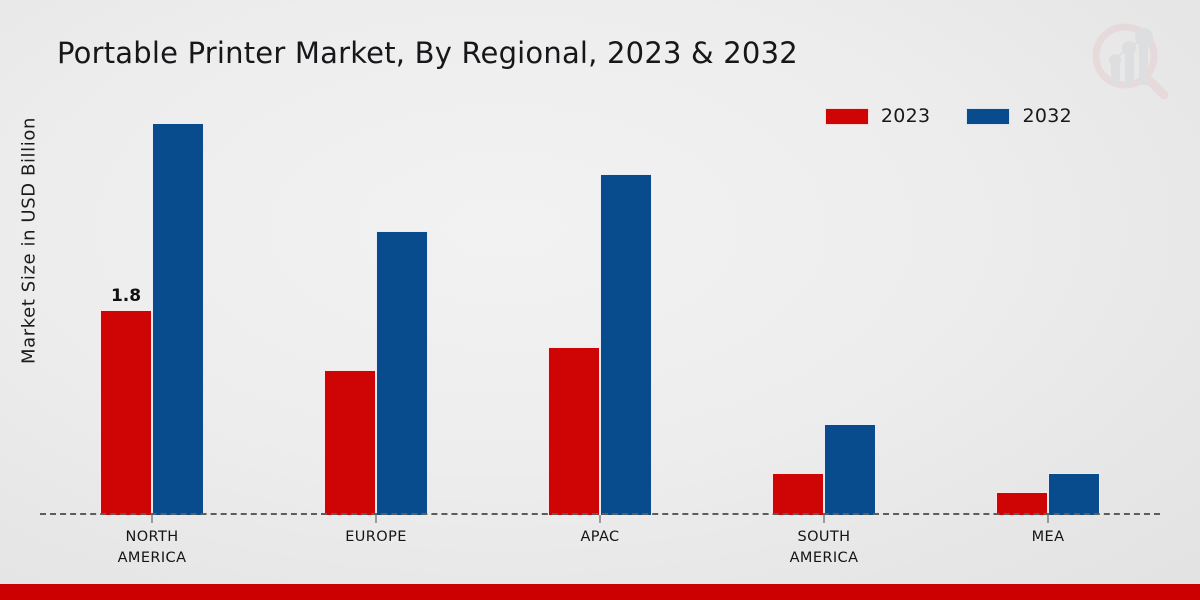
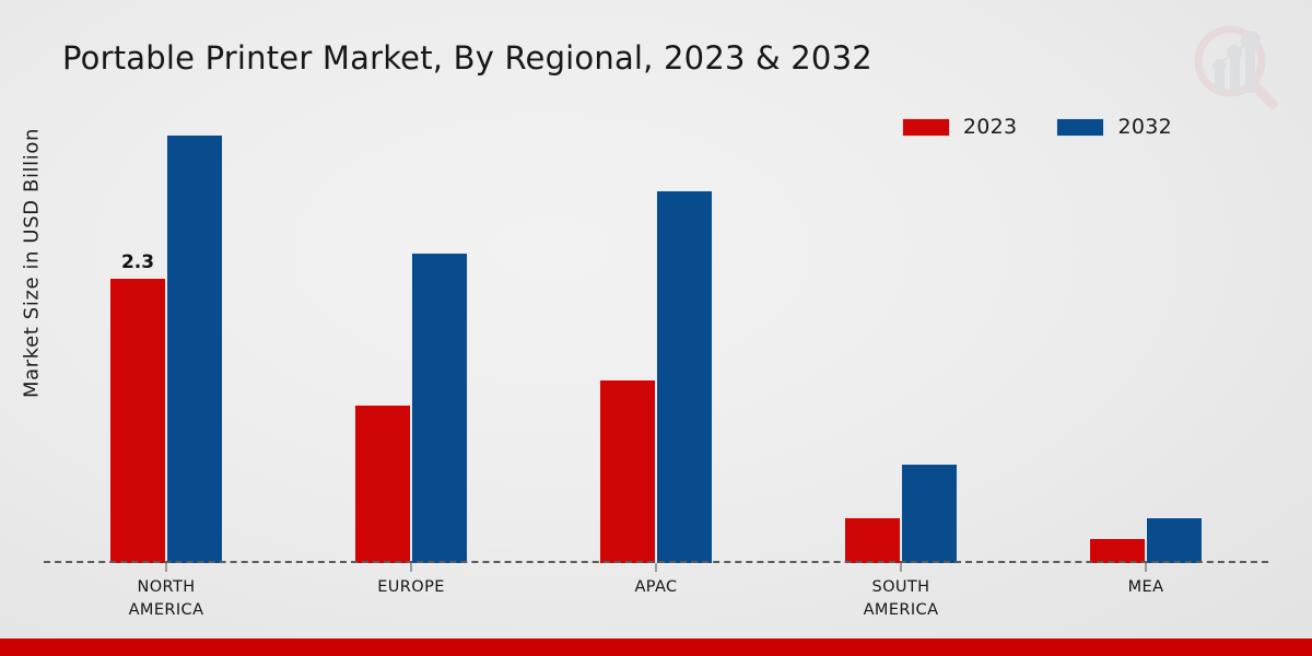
2023/NORTH AMERICA: 1.8 -> 2.3
